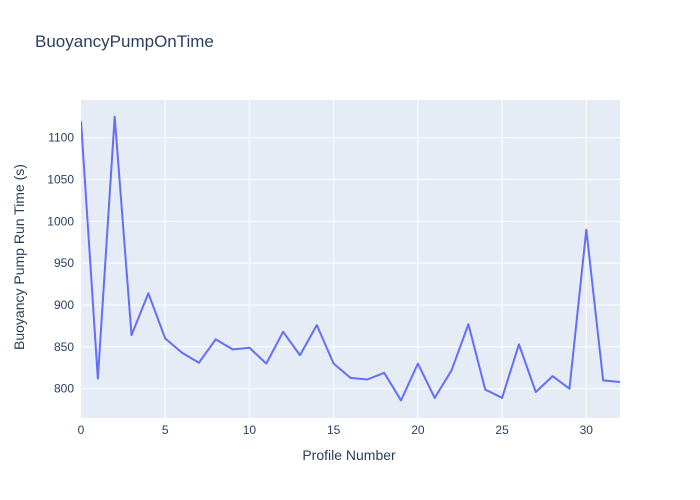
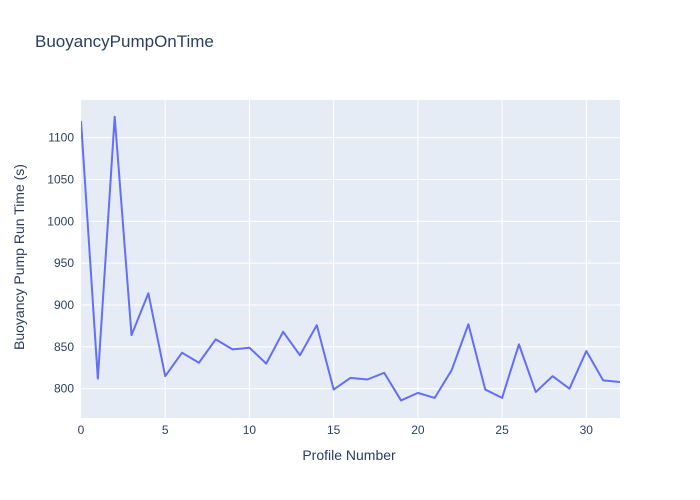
5: 860 -> 820
15: 830 -> 800
20: 830 -> 800
30: 990 -> 840
